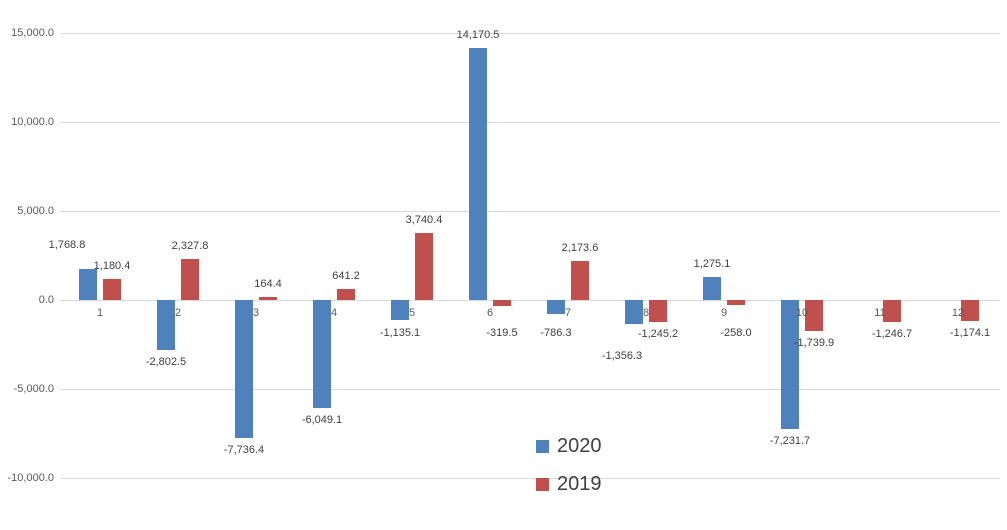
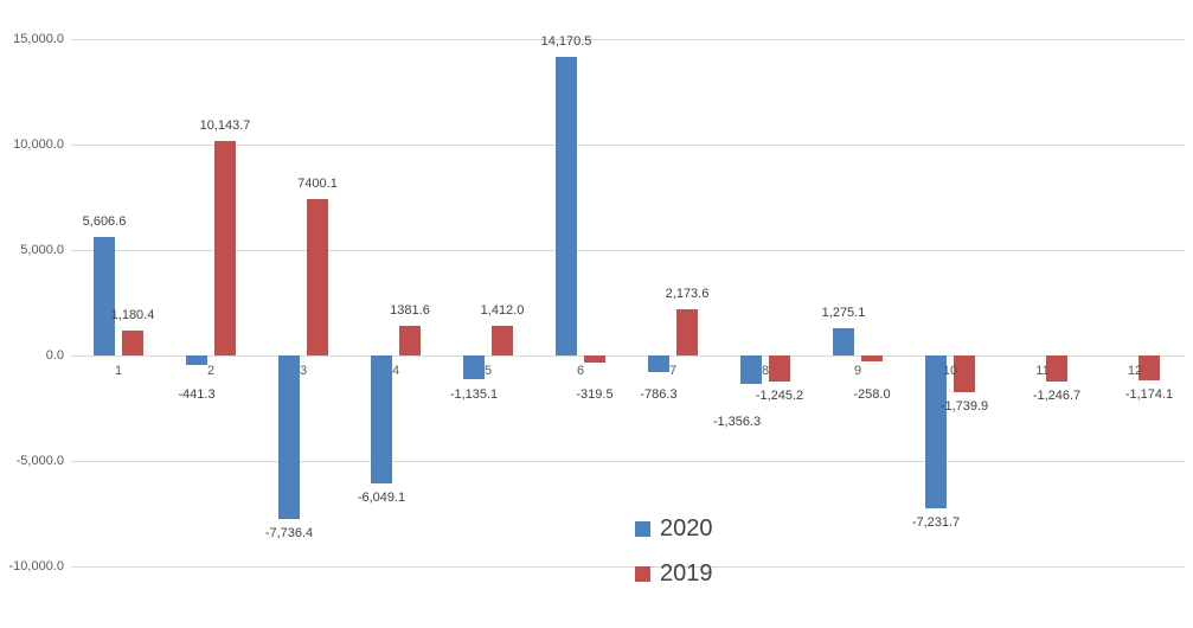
2020/1: 1,768.8 -> 5,606.6
2020/2: -2,802.5 -> -441.3
2019/2: 2,327.8 -> 10,143.7
2019/3: 164.4 -> 7400.1
2019/4: 641.2 -> 1381.6
2019/5: 3,740.4 -> 1,412.0
